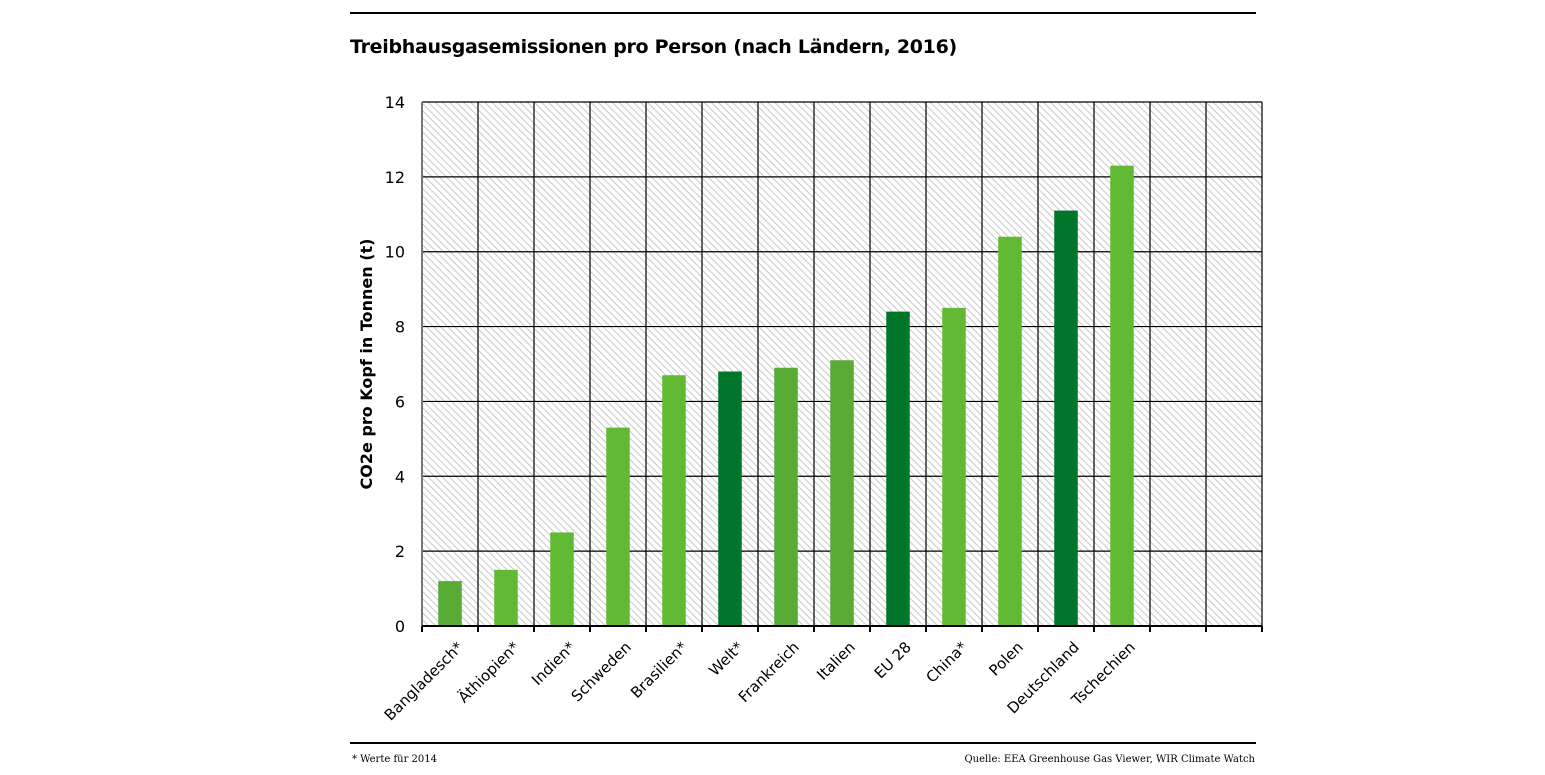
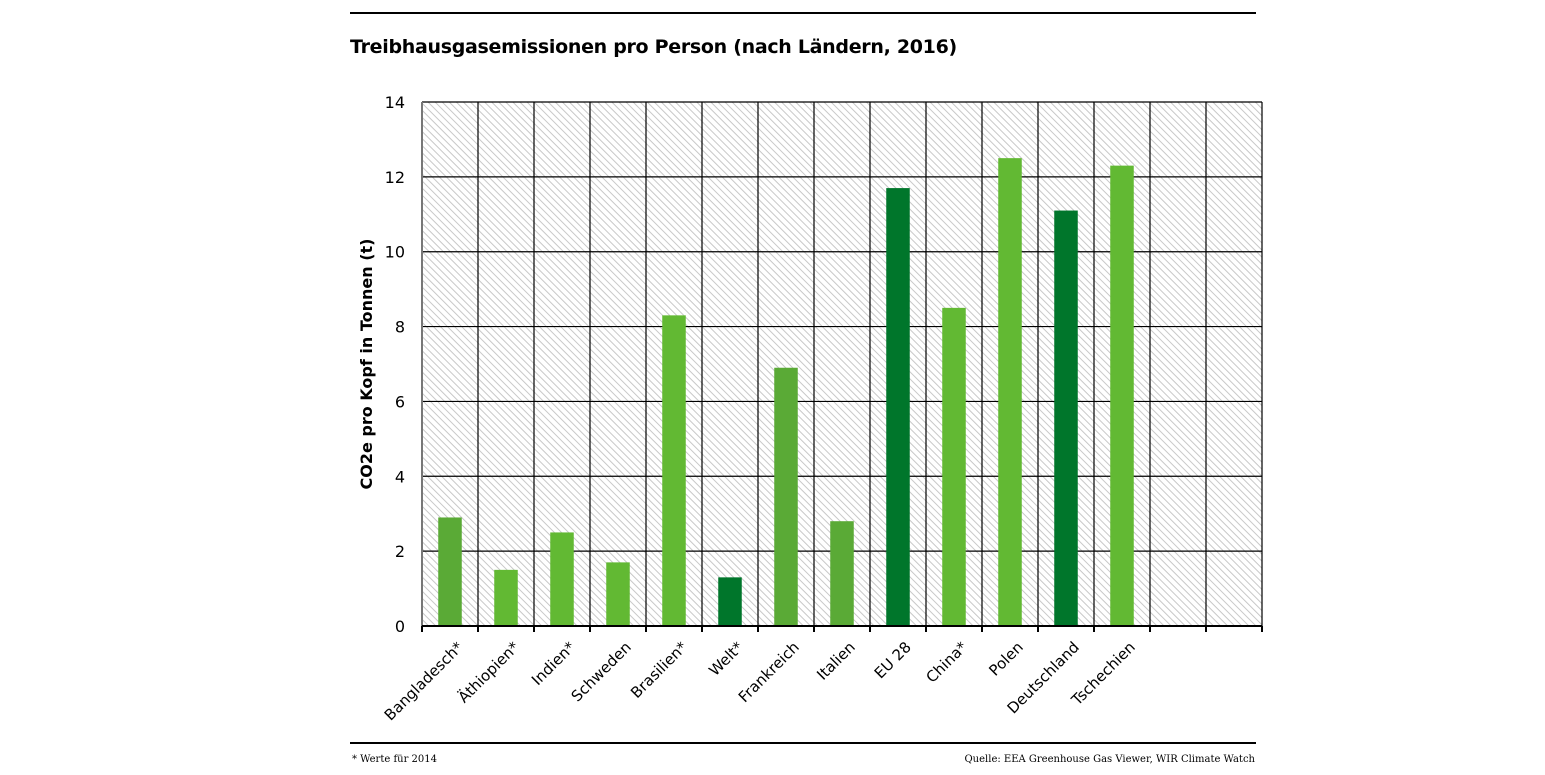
Bangladesch*: 1.2 -> 2.9
Schweden: 5.3 -> 1.7
Brasilien*: 6.7 -> 8.3
Welt*: 6.8 -> 1.3
Italien: 7.1 -> 2.8
EU 28: 8.4 -> 11.7
Polen: 10.4 -> 12.5
